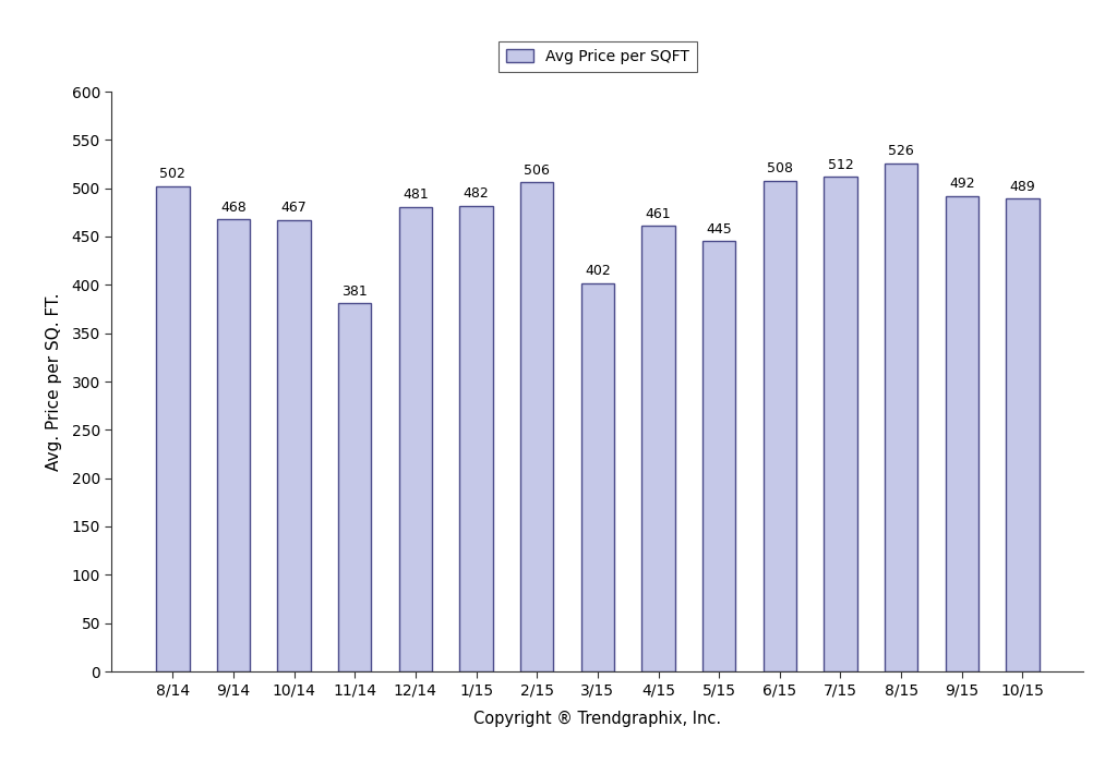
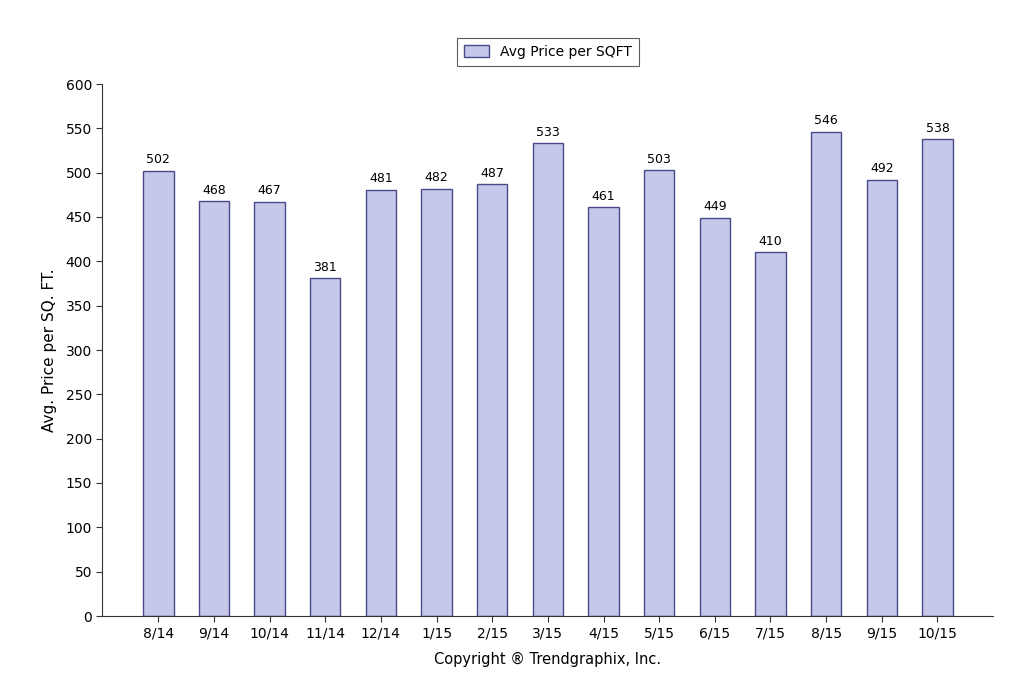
2/15: 506 -> 487
3/15: 402 -> 533
5/15: 445 -> 503
6/15: 508 -> 449
7/15: 512 -> 410
8/15: 526 -> 546
10/15: 489 -> 538
